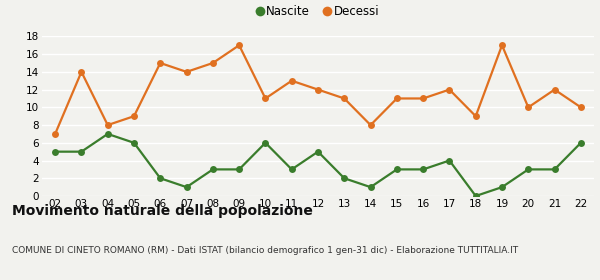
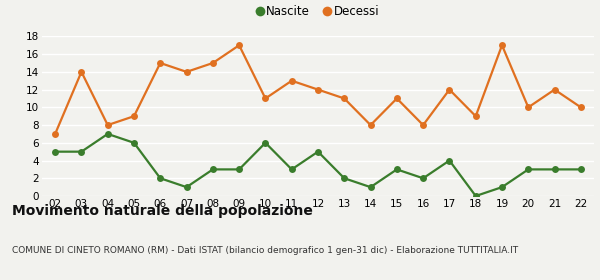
Nascite/16: 3 -> 2
Decessi/16: 11 -> 8
Nascite/22: 6 -> 3
